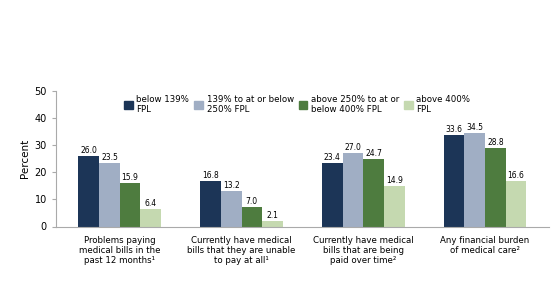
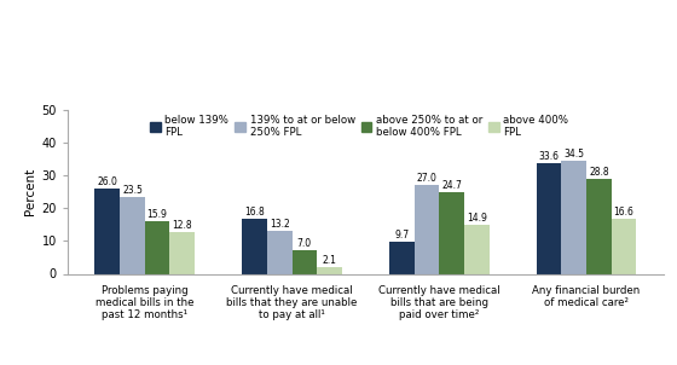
above 400% FPL/Problems paying medical bills in the past 12 months¹: 6.4 -> 12.8
below 139% FPL/Currently have medical bills that are being paid over time²: 23.4 -> 9.7
